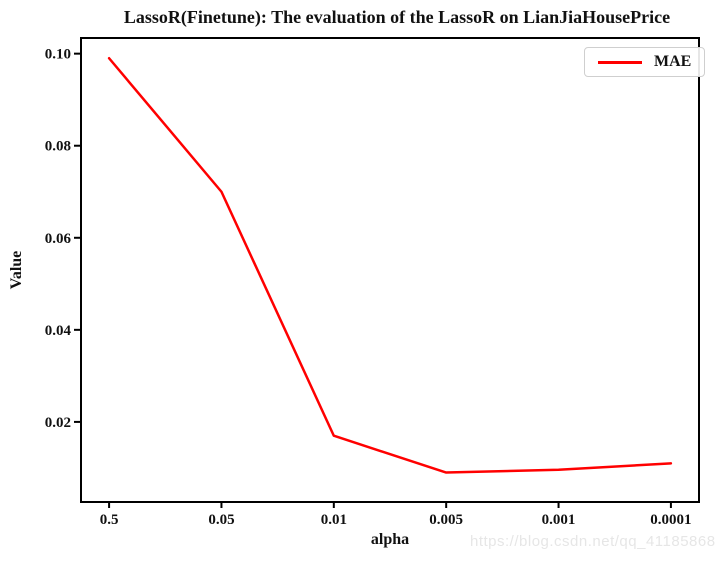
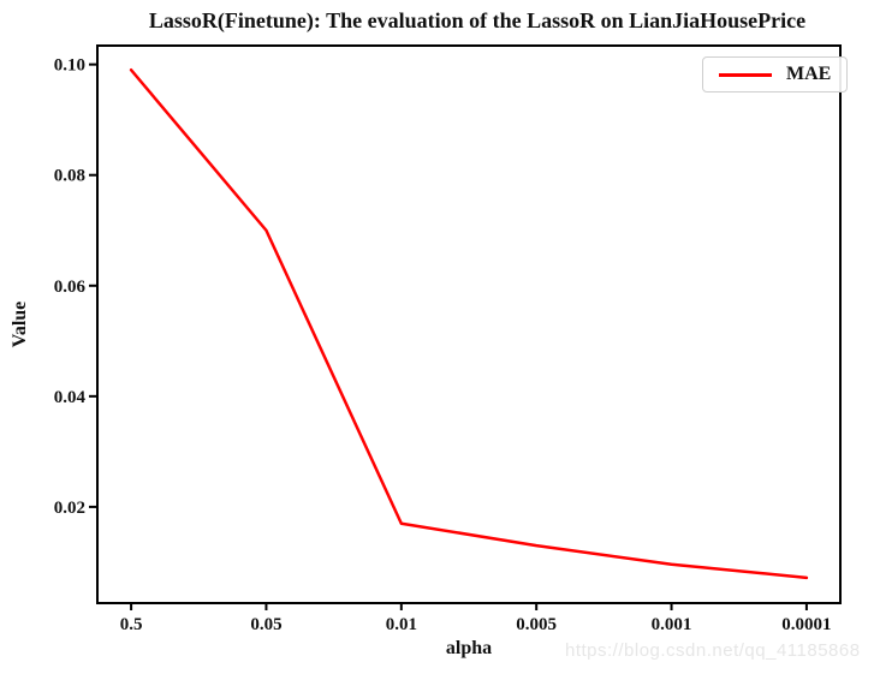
0.005: 0.009 -> 0.013
0.0001: 0.011 -> 0.007
